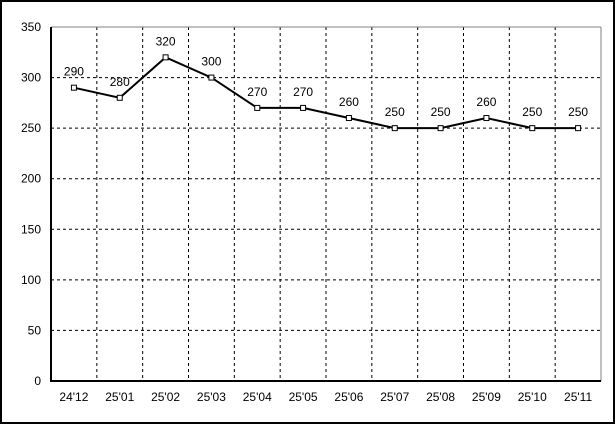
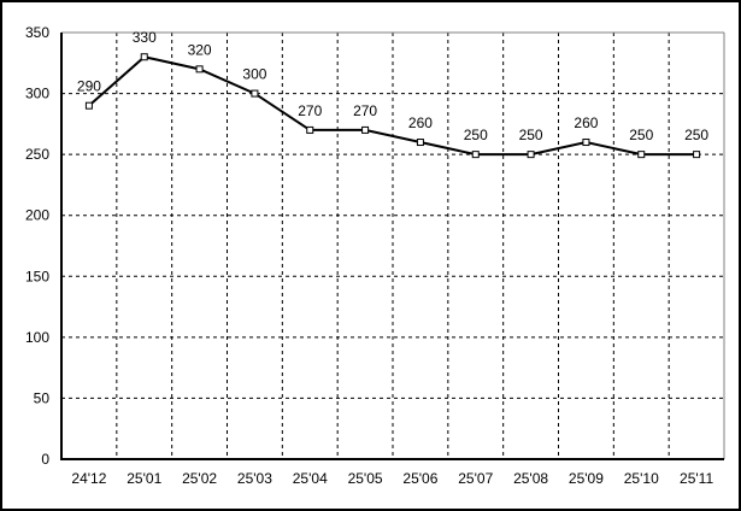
25'01: 280 -> 330
